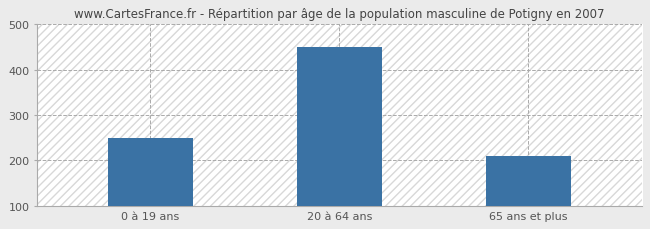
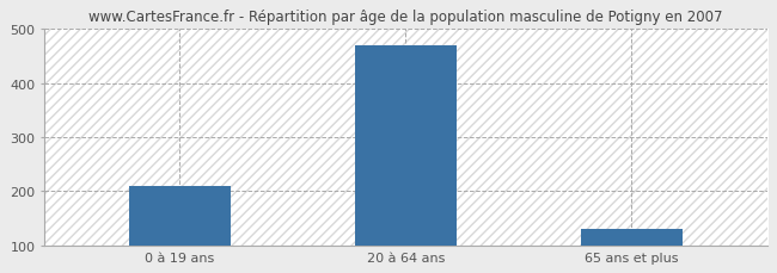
0 à 19 ans: 250 -> 210
20 à 64 ans: 450 -> 470
65 ans et plus: 210 -> 130
